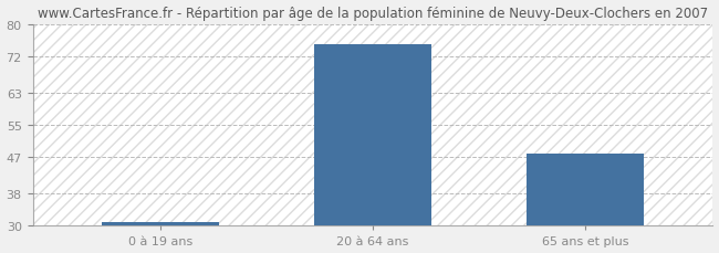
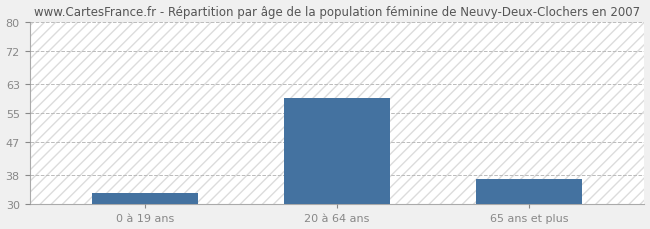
0 à 19 ans: 31 -> 33
20 à 64 ans: 75 -> 59
65 ans et plus: 48 -> 37
